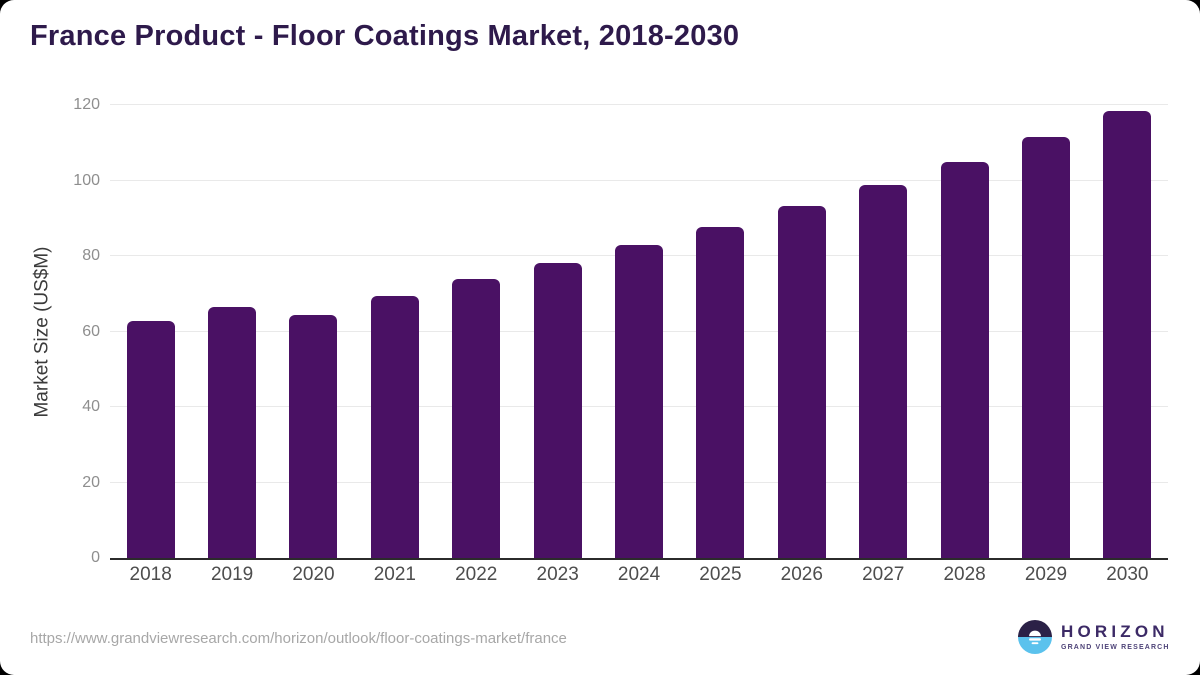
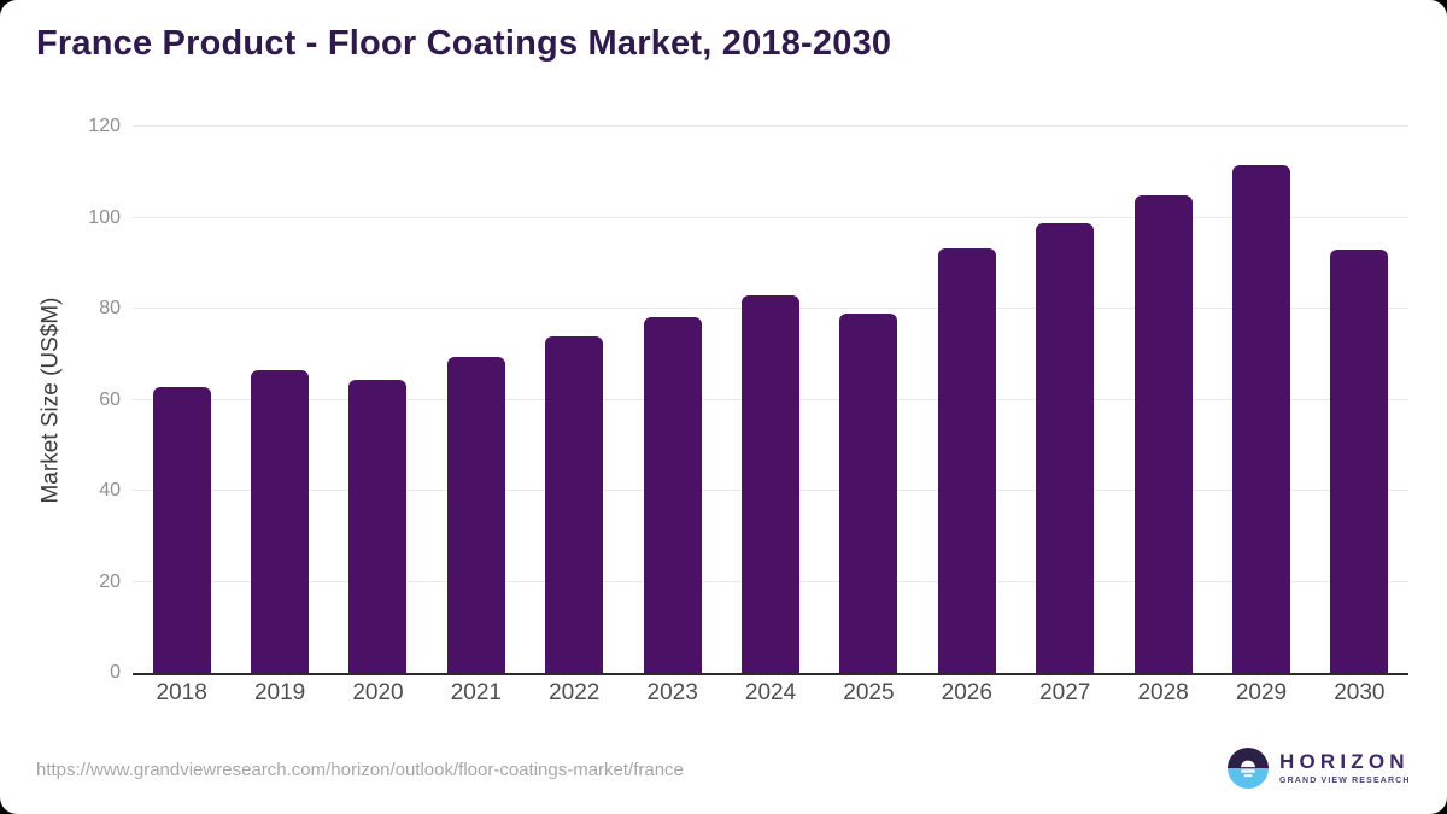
2025: 88 -> 79
2030: 118 -> 93
